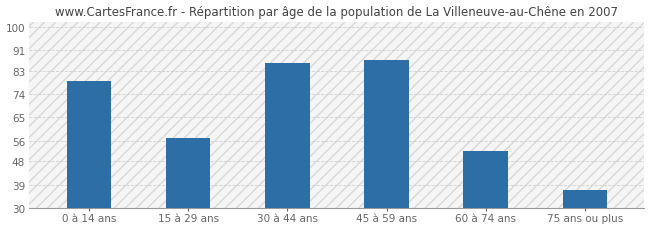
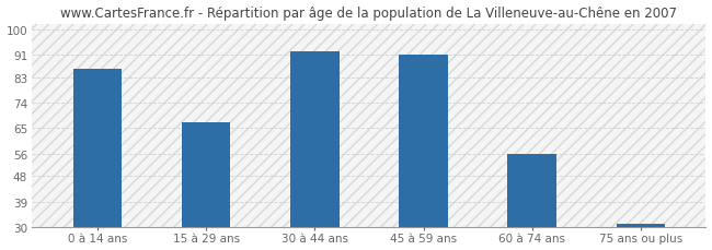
0 à 14 ans: 79 -> 86
15 à 29 ans: 57 -> 67
30 à 44 ans: 86 -> 92
45 à 59 ans: 87 -> 91
60 à 74 ans: 52 -> 56
75 ans ou plus: 37 -> 31
